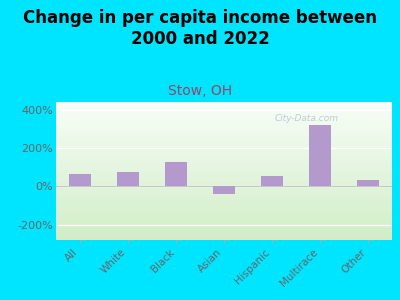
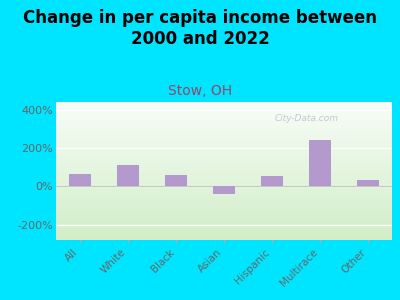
White: 80% -> 110%
Black: 120% -> 60%
Multirace: 320% -> 240%
